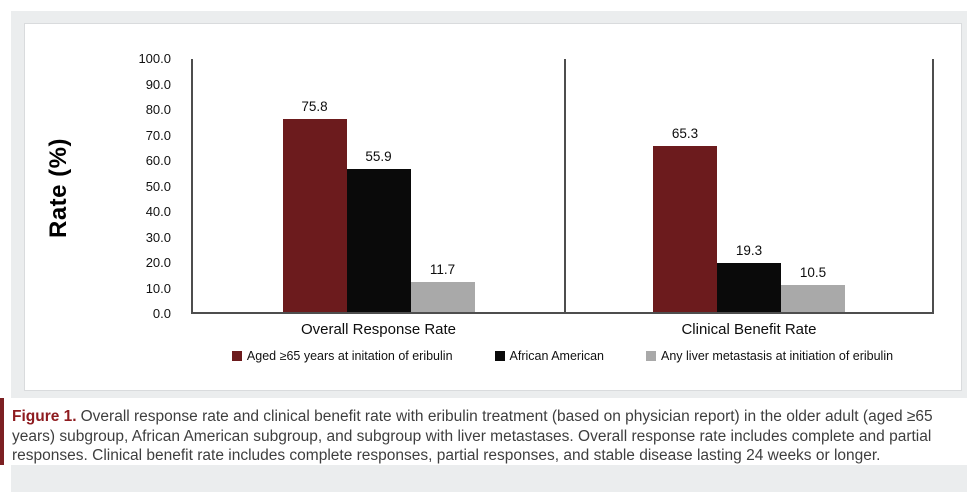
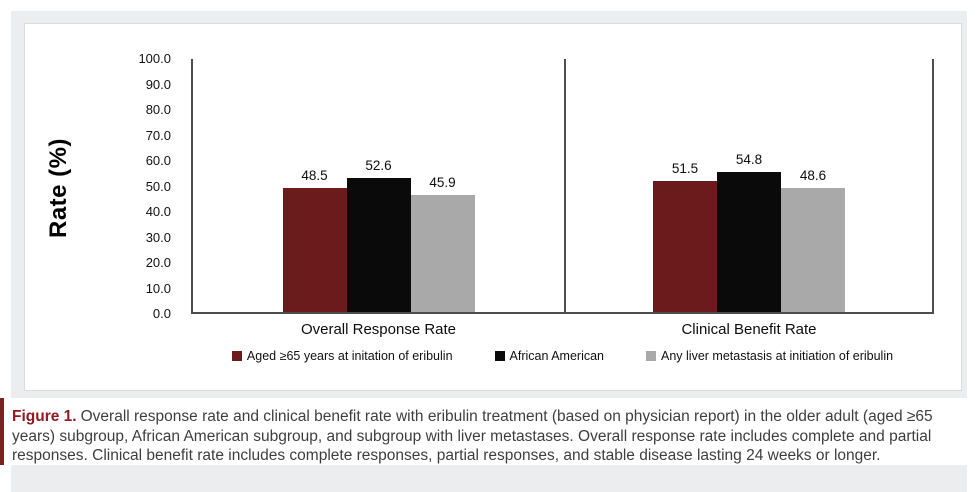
Aged ≥65 years at initation of eribulin/Overall Response Rate: 75.8 -> 48.5
African American/Overall Response Rate: 55.9 -> 52.6
Any liver metastasis at initiation of eribulin/Overall Response Rate: 11.7 -> 45.9
Aged ≥65 years at initation of eribulin/Clinical Benefit Rate: 65.3 -> 51.5
African American/Clinical Benefit Rate: 19.3 -> 54.8
Any liver metastasis at initiation of eribulin/Clinical Benefit Rate: 10.5 -> 48.6
